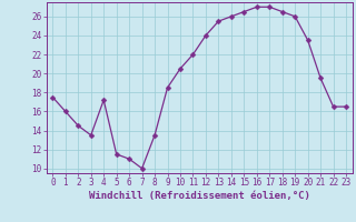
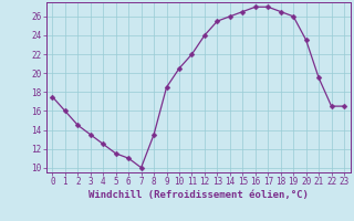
4: 17.2 -> 12.5
